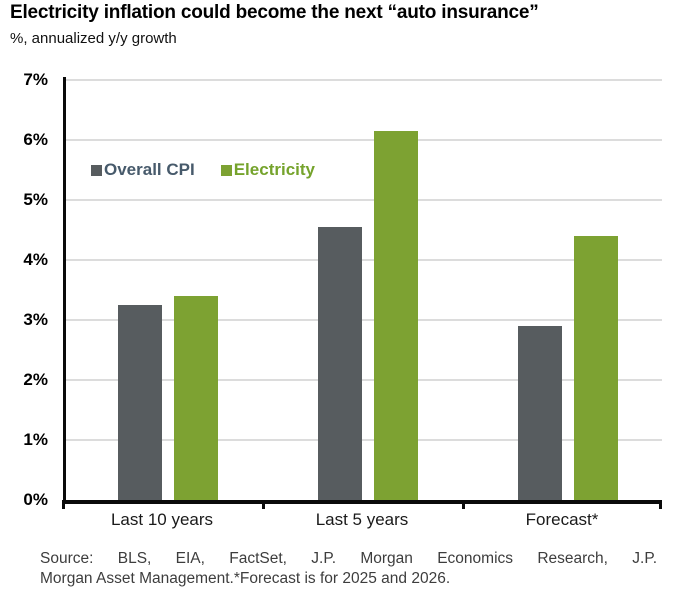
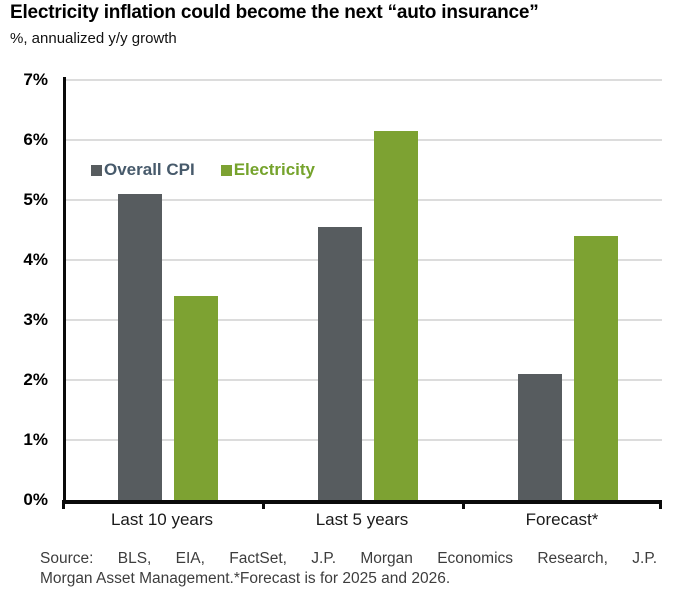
Overall CPI/Last 10 years: 3.2% -> 5.1%
Overall CPI/Forecast*: 2.9% -> 2.1%
